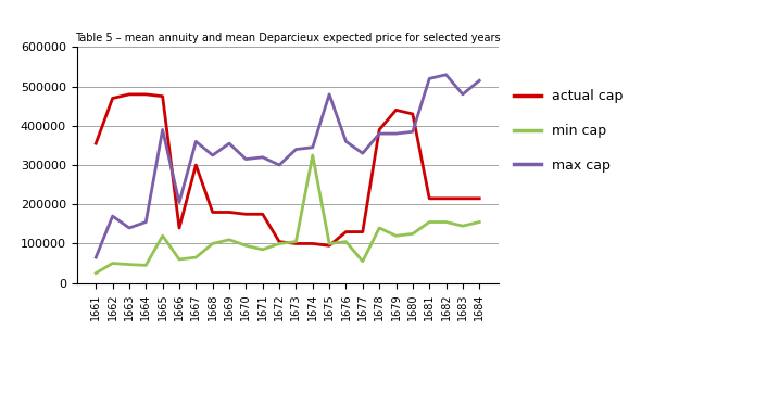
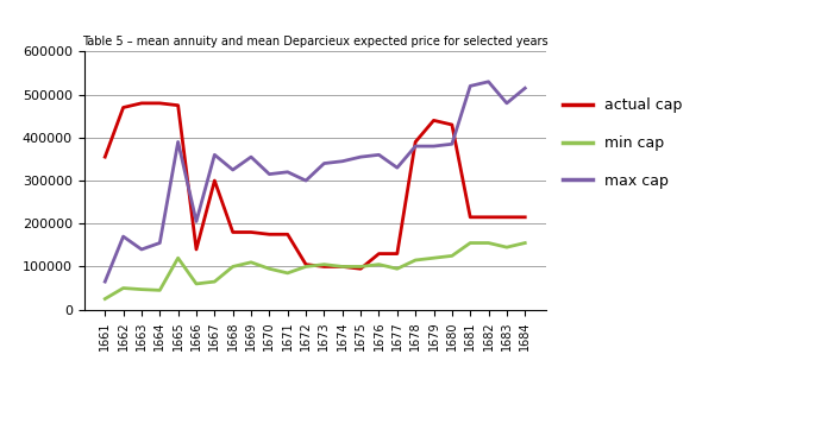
min cap/1674: 325000 -> 100000
max cap/1675: 480000 -> 355000
min cap/1677: 55000 -> 95000
min cap/1678: 140000 -> 115000
